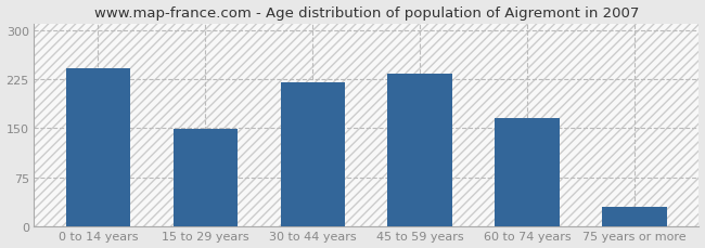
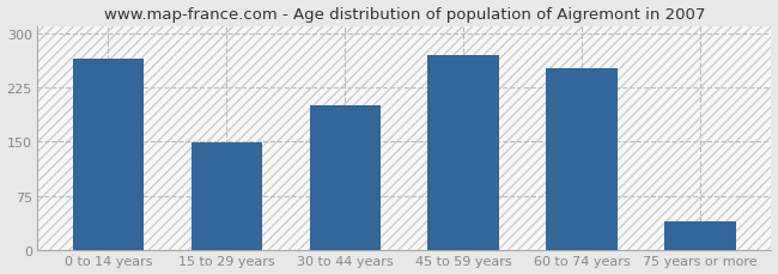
0 to 14 years: 242 -> 264
30 to 44 years: 220 -> 200
45 to 59 years: 233 -> 270
60 to 74 years: 166 -> 252
75 years or more: 30 -> 40
